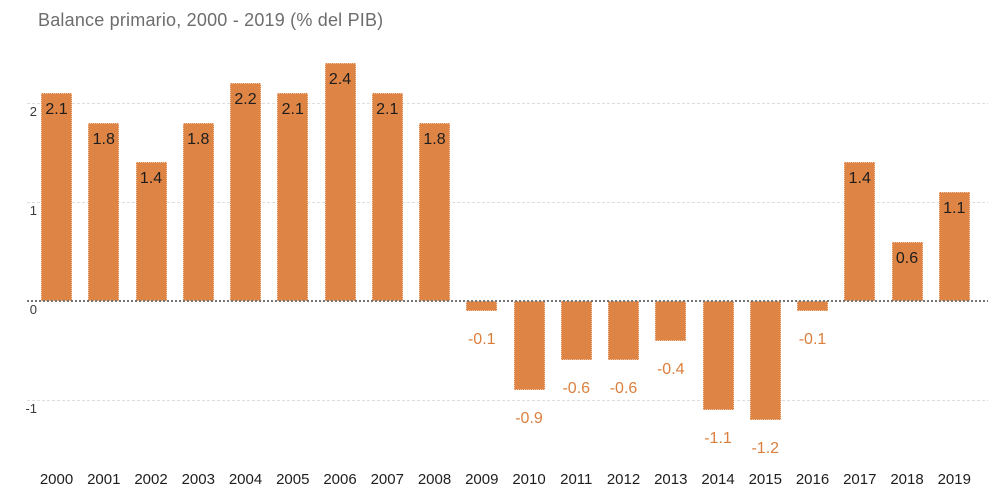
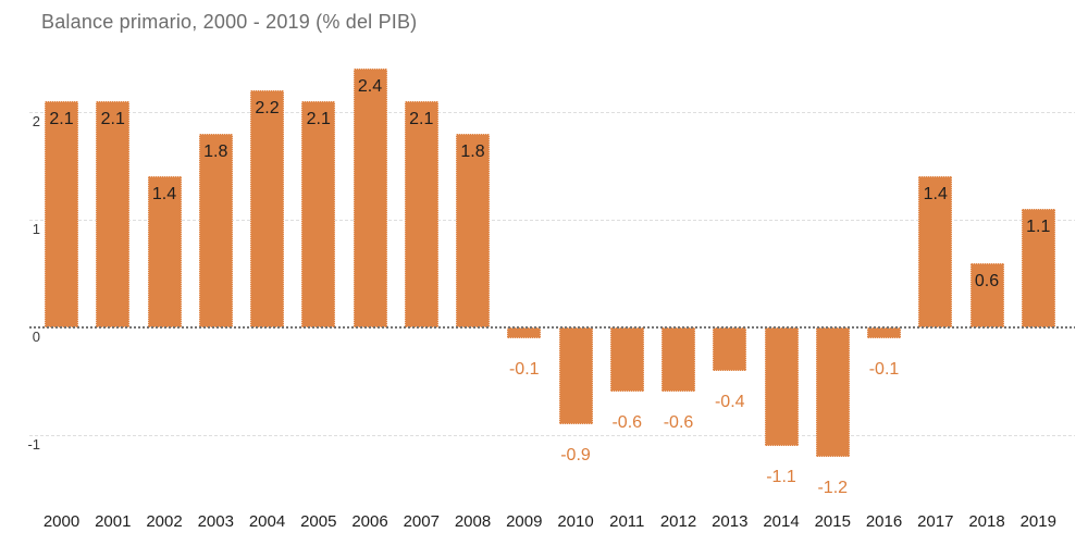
2001: 1.8 -> 2.1
